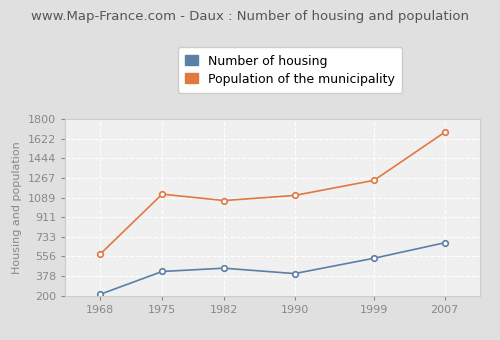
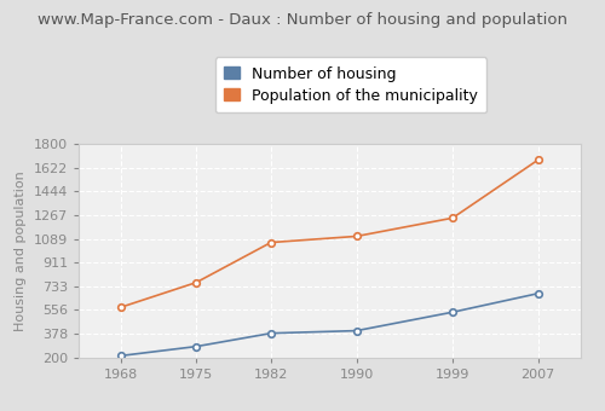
Number of housing/1975: 420 -> 280
Population of the municipality/1975: 1120 -> 760
Number of housing/1982: 450 -> 380
